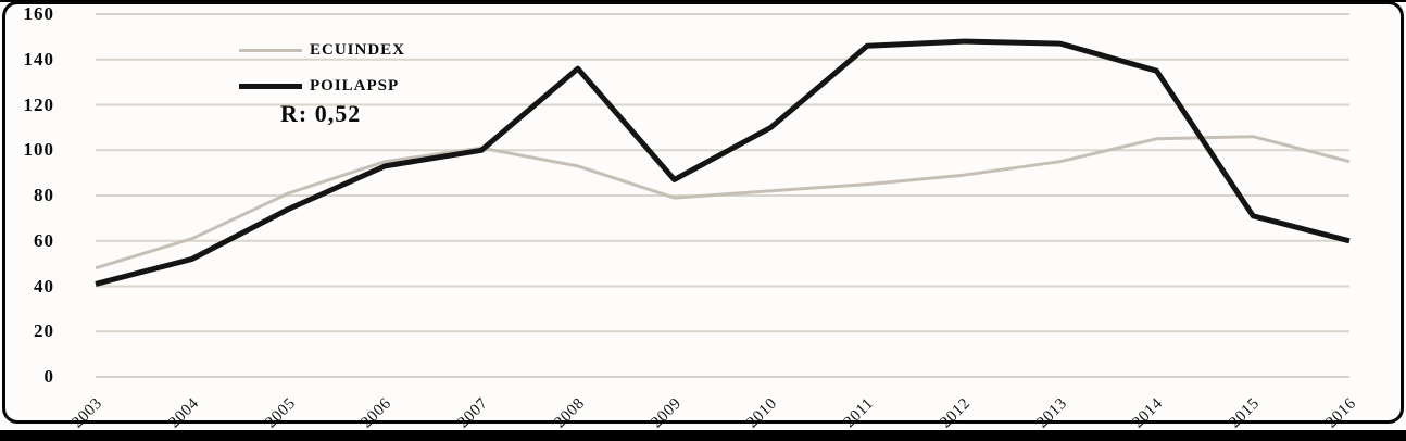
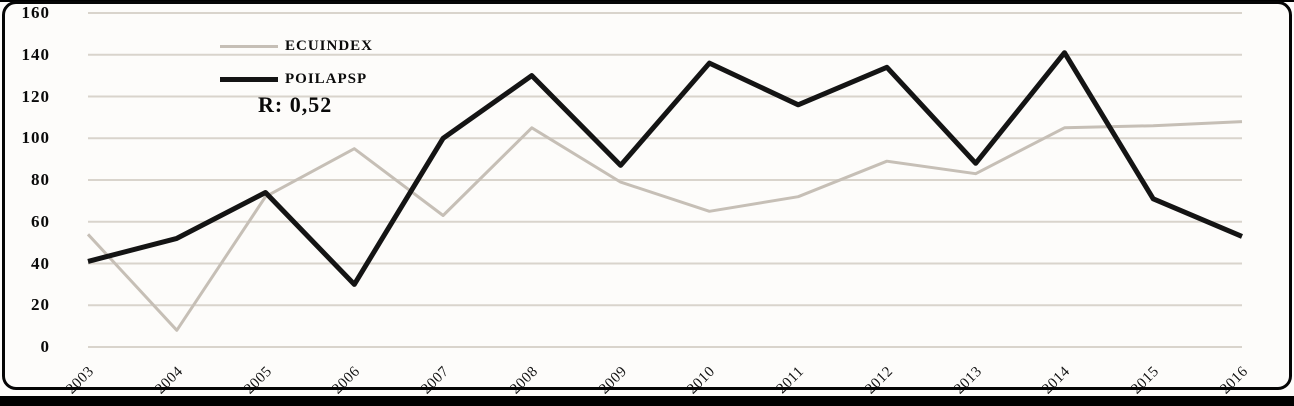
ECUINDEX/2003: 48 -> 54
ECUINDEX/2004: 61 -> 8
ECUINDEX/2005: 81 -> 72
POILAPSP/2006: 93 -> 30
ECUINDEX/2007: 101 -> 63
ECUINDEX/2008: 93 -> 105
POILAPSP/2008: 136 -> 130
ECUINDEX/2010: 82 -> 65
POILAPSP/2010: 110 -> 136
ECUINDEX/2011: 85 -> 72
POILAPSP/2011: 146 -> 116
POILAPSP/2012: 148 -> 134
ECUINDEX/2013: 95 -> 83
POILAPSP/2013: 147 -> 88
POILAPSP/2014: 135 -> 141
ECUINDEX/2016: 95 -> 108
POILAPSP/2016: 60 -> 53
